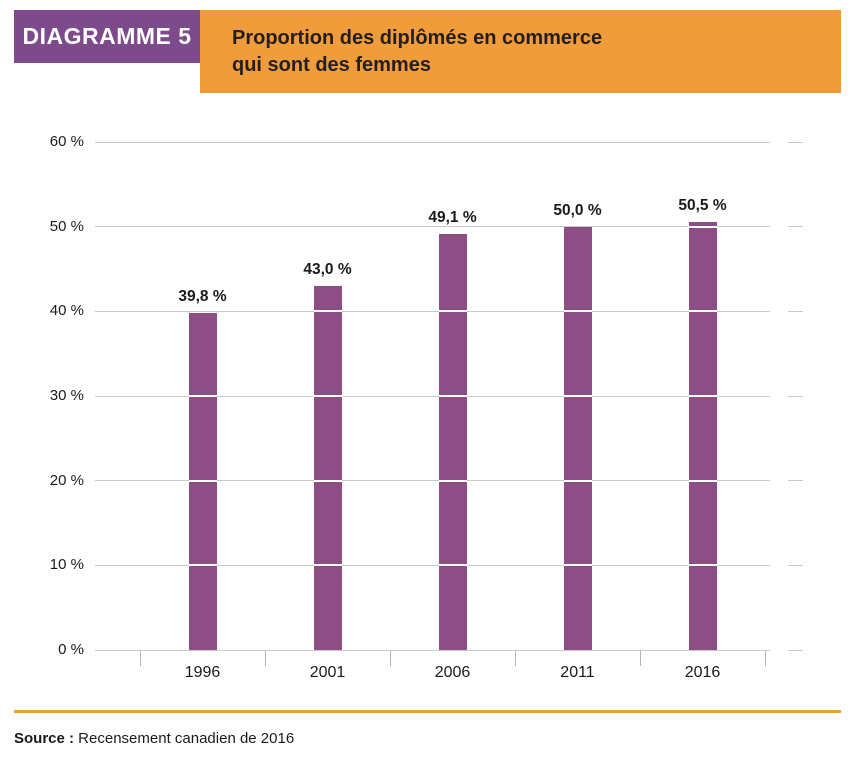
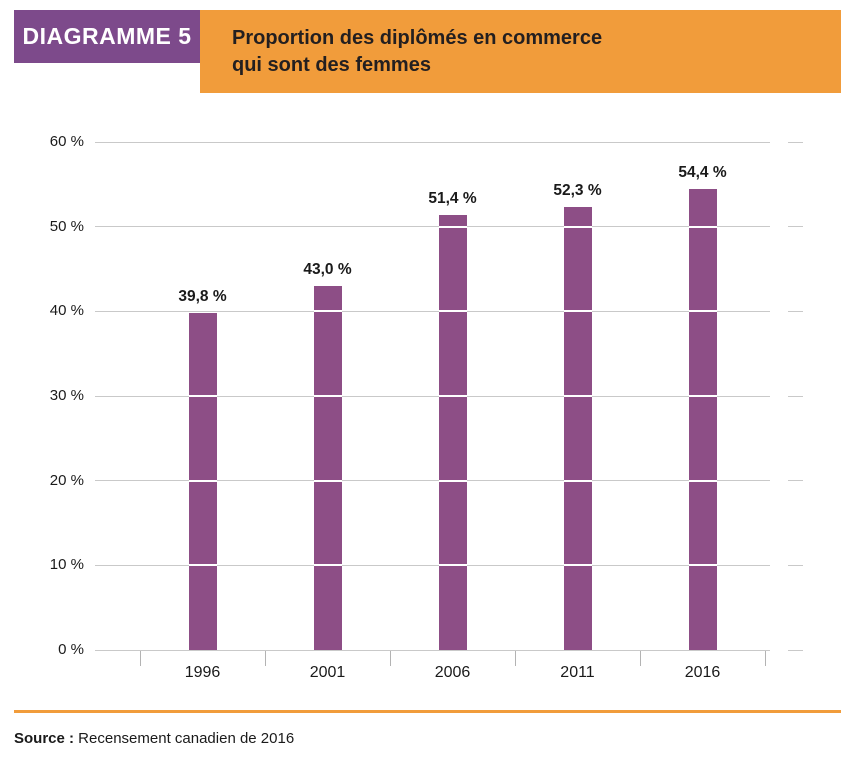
2006: 49,1 -> 51,4
2011: 50,0 -> 52,3
2016: 50,5 -> 54,4
